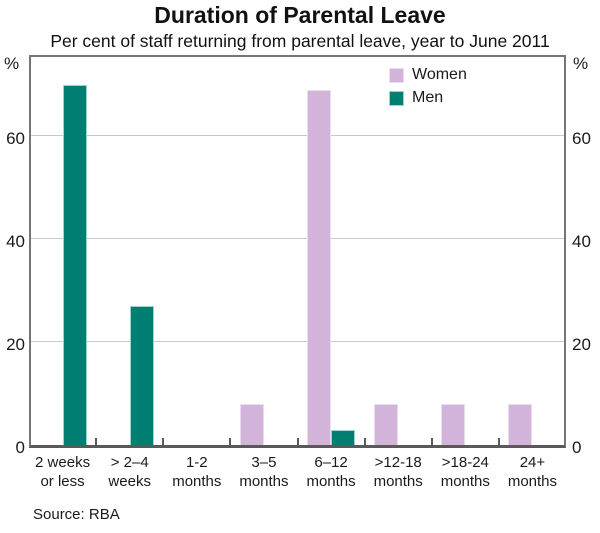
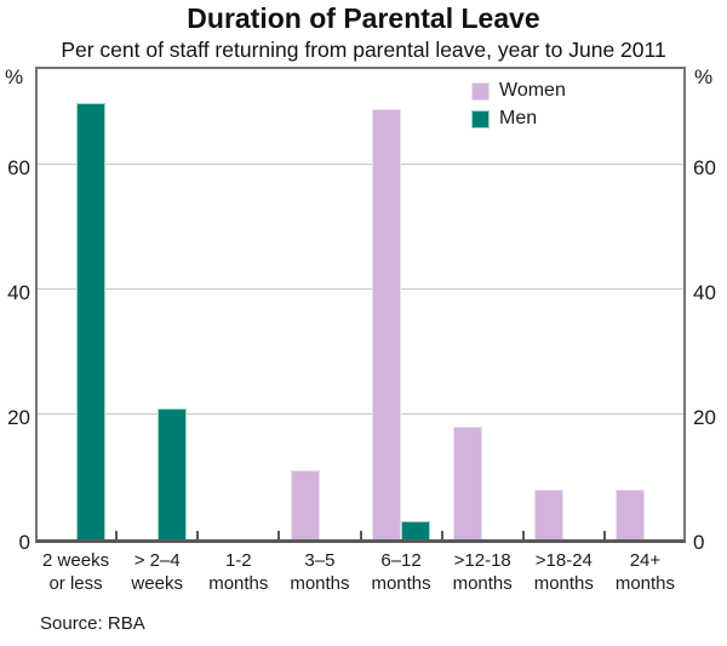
Men/> 2–4 weeks: 27 -> 21
Women/3–5 months: 8 -> 11
Women/>12-18 months: 8 -> 18
